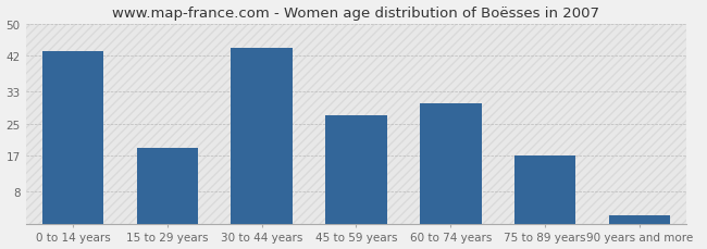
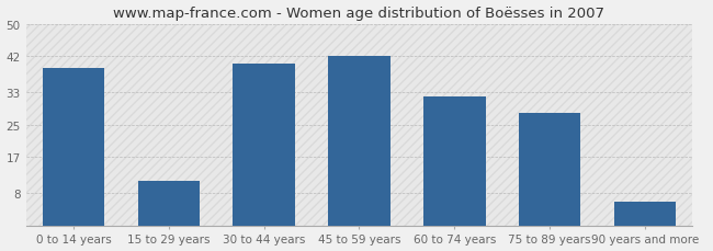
0 to 14 years: 43 -> 39
15 to 29 years: 19 -> 11
30 to 44 years: 44 -> 40
45 to 59 years: 27 -> 42
60 to 74 years: 30 -> 32
75 to 89 years: 17 -> 28
90 years and more: 2 -> 6
